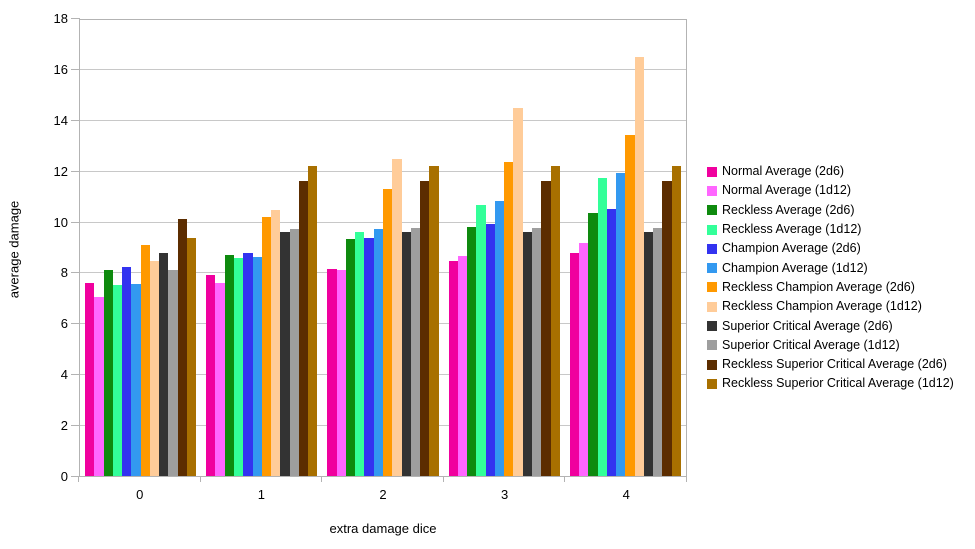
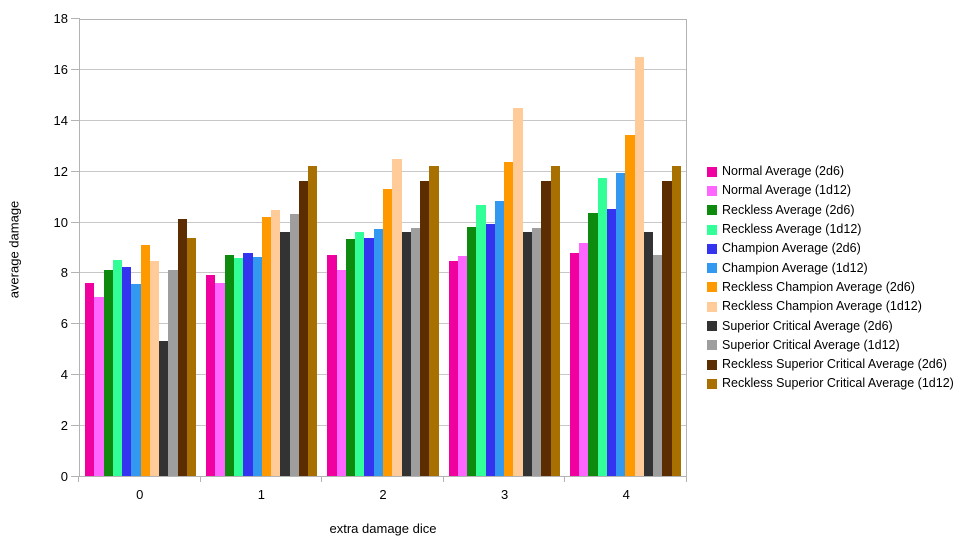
Reckless Average (1d12)/0: 7.5 -> 8.5
Superior Critical Average (2d6)/0: 8.8 -> 5.3
Superior Critical Average (1d12)/1: 9.7 -> 10.3
Normal Average (2d6)/2: 8.2 -> 8.7
Superior Critical Average (1d12)/4: 9.8 -> 8.7
